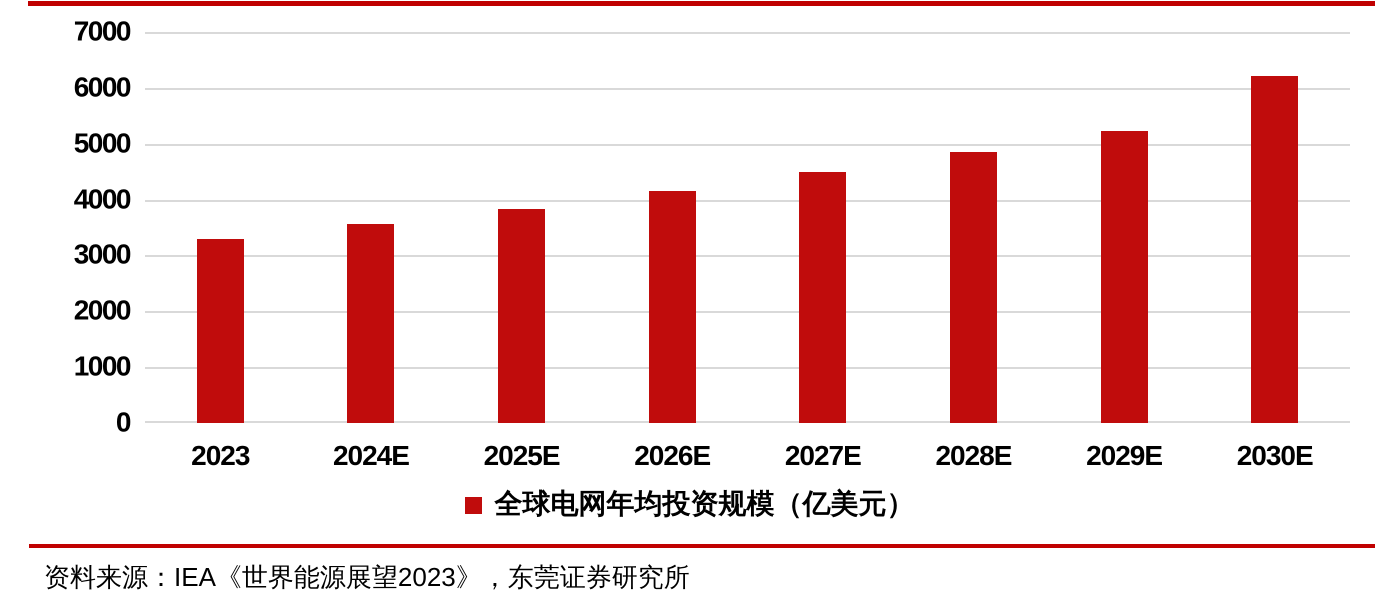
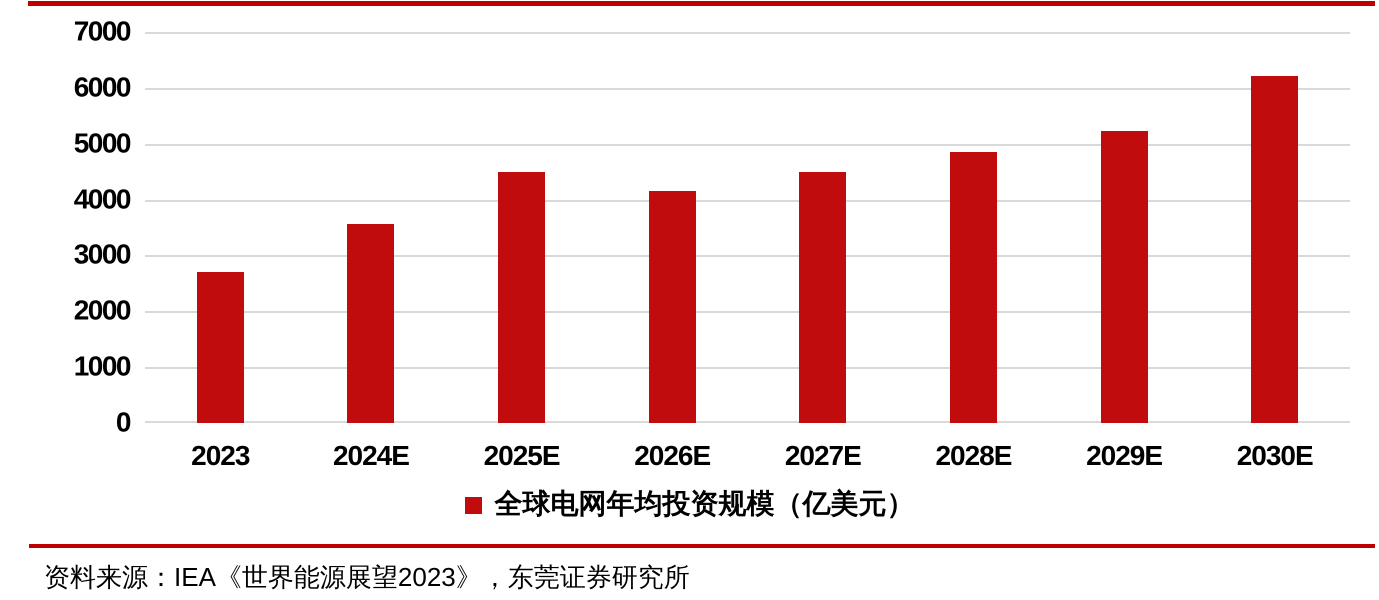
2023: 3300 -> 2700
2025E: 3800 -> 4500
